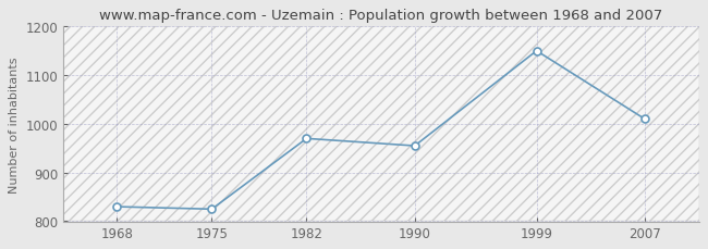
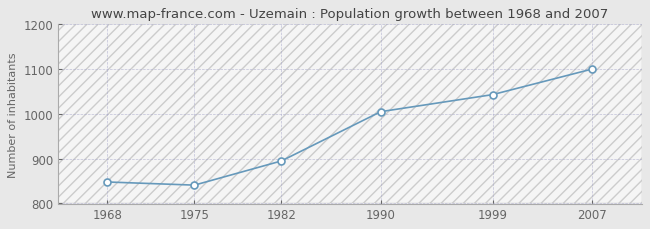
1968: 830 -> 848
1975: 825 -> 841
1982: 970 -> 895
1990: 955 -> 1005
1999: 1150 -> 1043
2007: 1010 -> 1100
